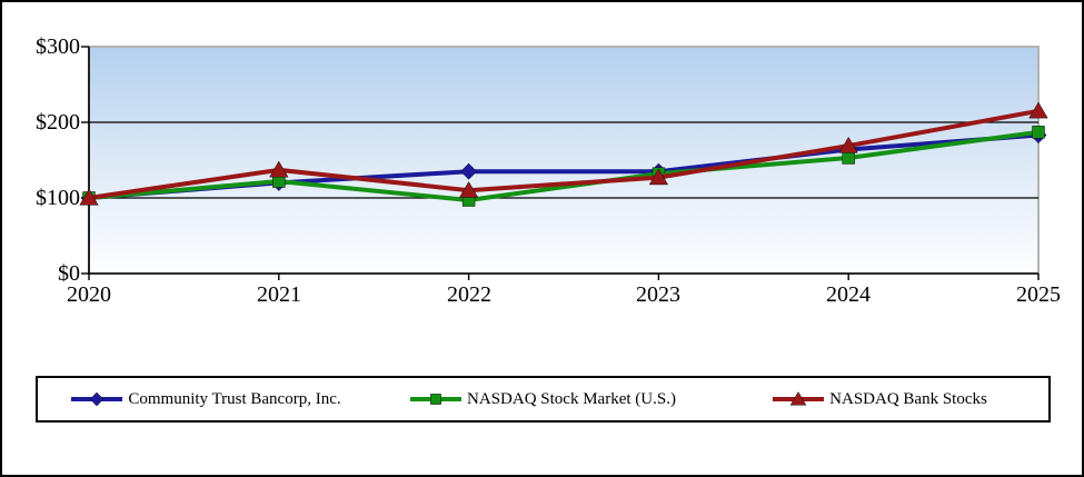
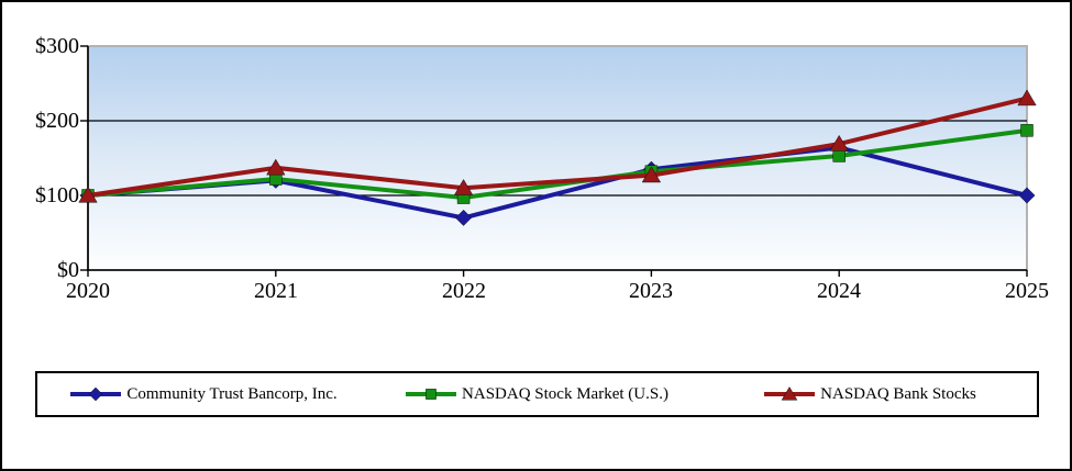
Community Trust Bancorp, Inc./2022: $140 -> $70
Community Trust Bancorp, Inc./2025: $180 -> $100
NASDAQ Bank Stocks/2025: $220 -> $230
